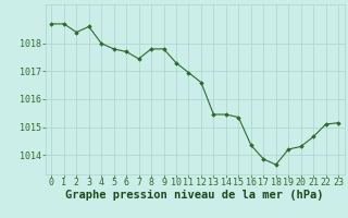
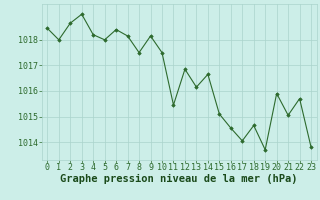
0: 1018.70 -> 1018.45
1: 1018.70 -> 1018.00
2: 1018.40 -> 1018.65
3: 1018.60 -> 1019.00
4: 1018.00 -> 1018.20
5: 1017.80 -> 1018.00
6: 1017.70 -> 1018.40
7: 1017.45 -> 1018.15
8: 1017.80 -> 1017.50
9: 1017.80 -> 1018.15
10: 1017.30 -> 1017.50
11: 1016.95 -> 1015.45
12: 1016.60 -> 1016.85
13: 1015.45 -> 1016.15
14: 1015.45 -> 1016.65
15: 1015.35 -> 1015.10
16: 1014.35 -> 1014.55
17: 1013.85 -> 1014.05
18: 1013.65 -> 1014.65
19: 1014.20 -> 1013.70
20: 1014.30 -> 1015.90
21: 1014.65 -> 1015.05
22: 1015.10 -> 1015.70
23: 1015.15 -> 1013.80
